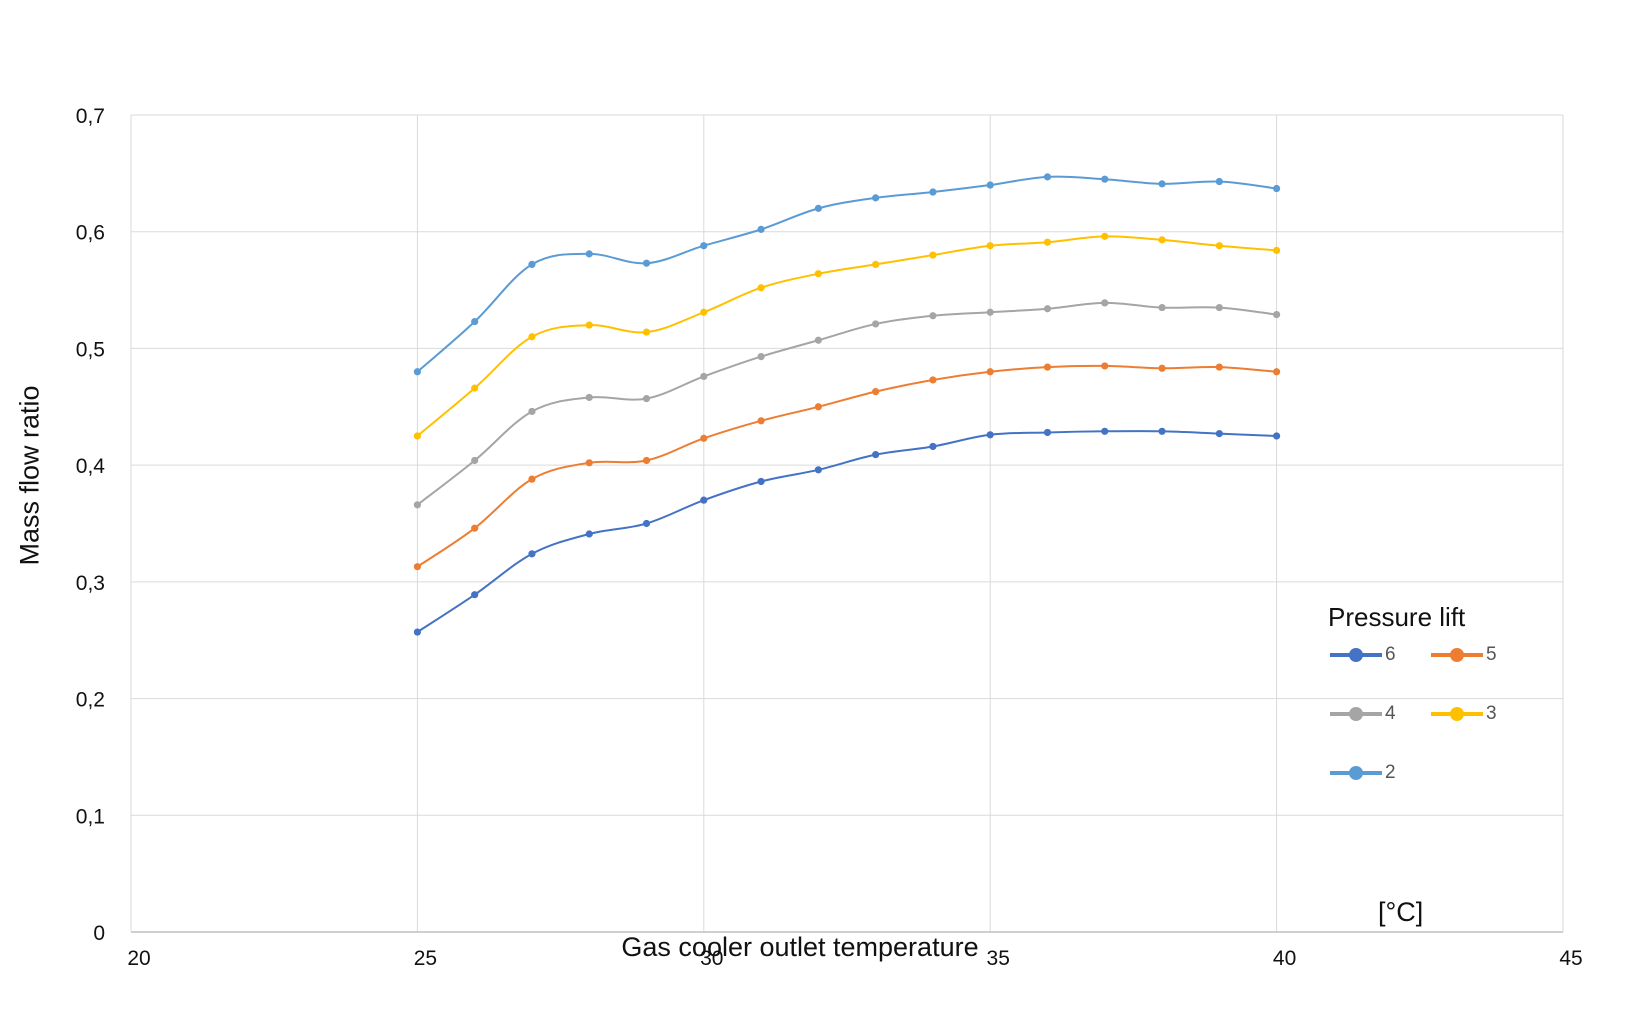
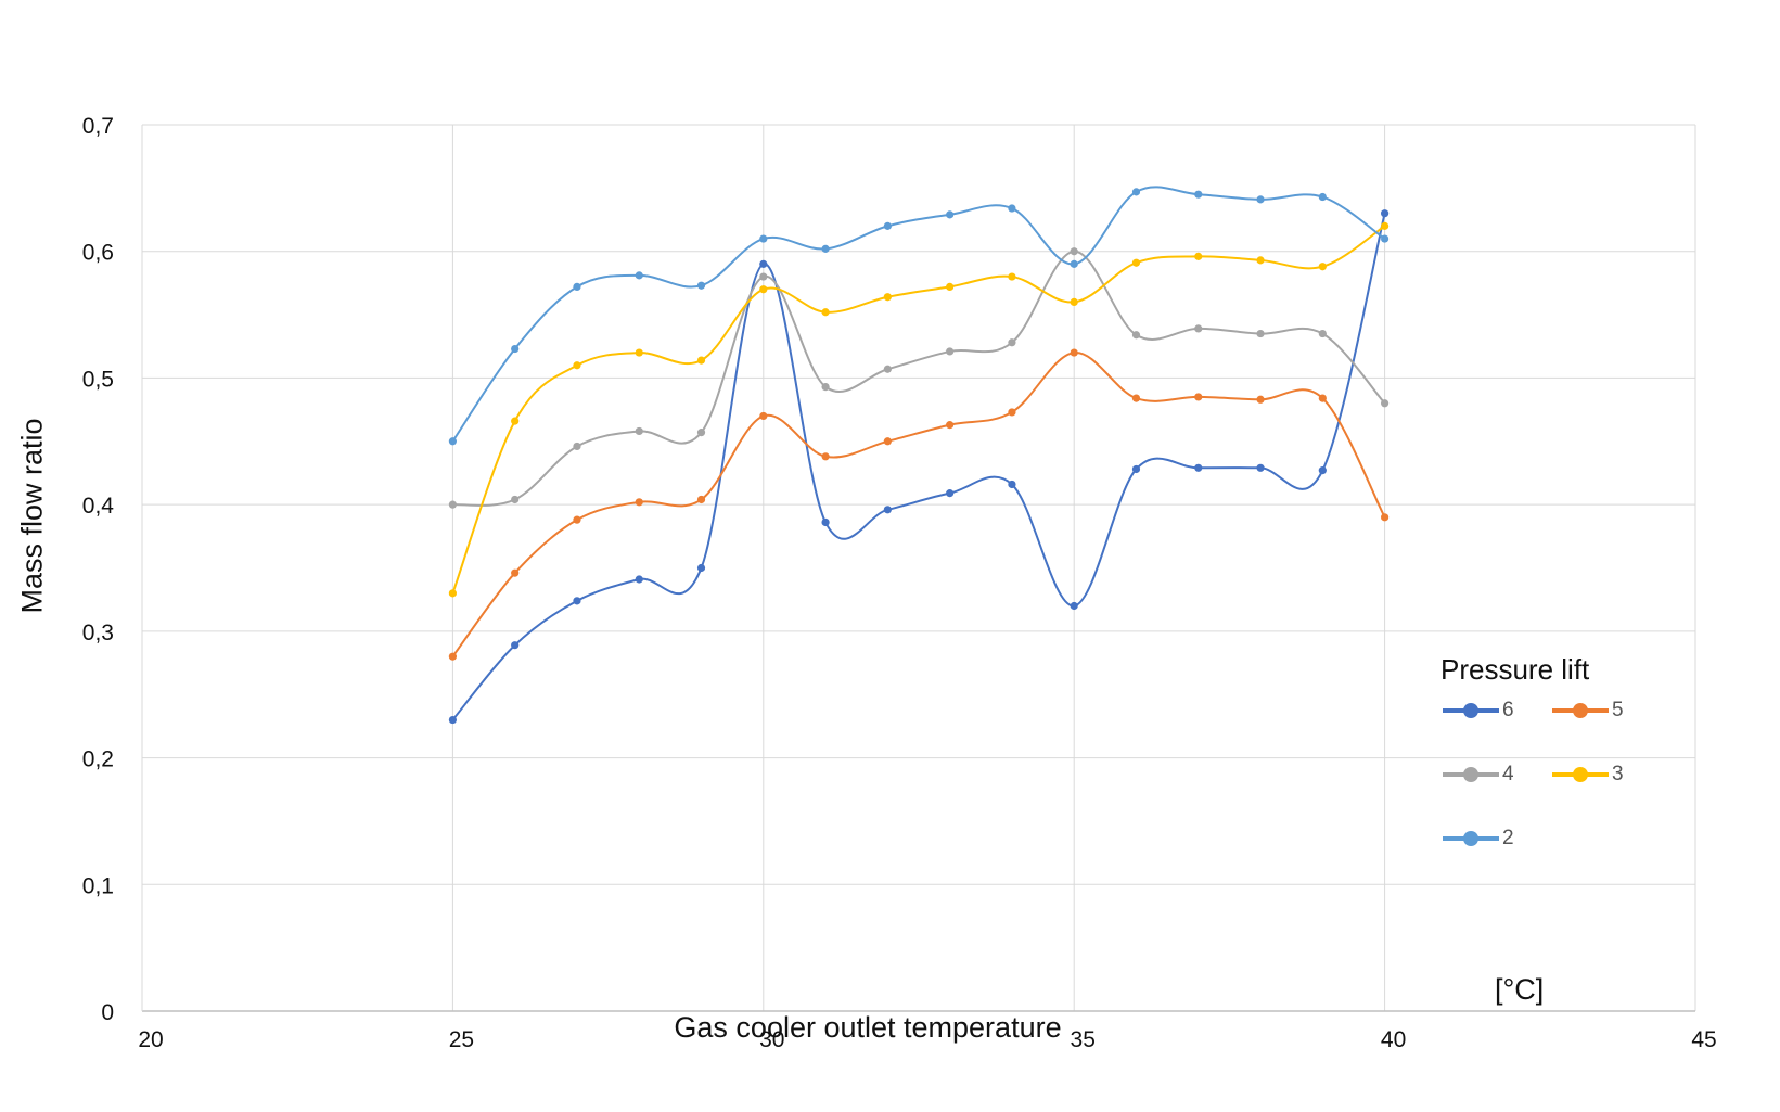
6/25: 0,26 -> 0,23
5/25: 0,31 -> 0,28
4/25: 0,37 -> 0,40
3/25: 0,42 -> 0,33
2/25: 0,48 -> 0,45
6/30: 0,37 -> 0,59
5/30: 0,42 -> 0,47
4/30: 0,48 -> 0,58
3/30: 0,53 -> 0,57
2/30: 0,59 -> 0,61
6/35: 0,43 -> 0,32
5/35: 0,48 -> 0,52
4/35: 0,53 -> 0,60
3/35: 0,59 -> 0,56
2/35: 0,64 -> 0,59
6/40: 0,42 -> 0,63
5/40: 0,48 -> 0,39
4/40: 0,53 -> 0,48
3/40: 0,58 -> 0,62
2/40: 0,64 -> 0,61
